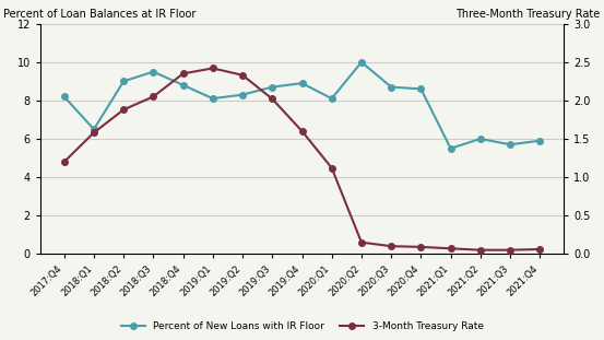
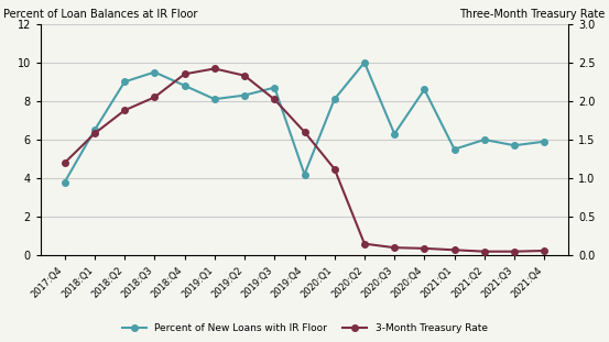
Percent of New Loans with IR Floor/2017:Q4: 8.2 -> 3.8
Percent of New Loans with IR Floor/2019:Q4: 8.9 -> 4.2
Percent of New Loans with IR Floor/2020:Q3: 8.7 -> 6.3
